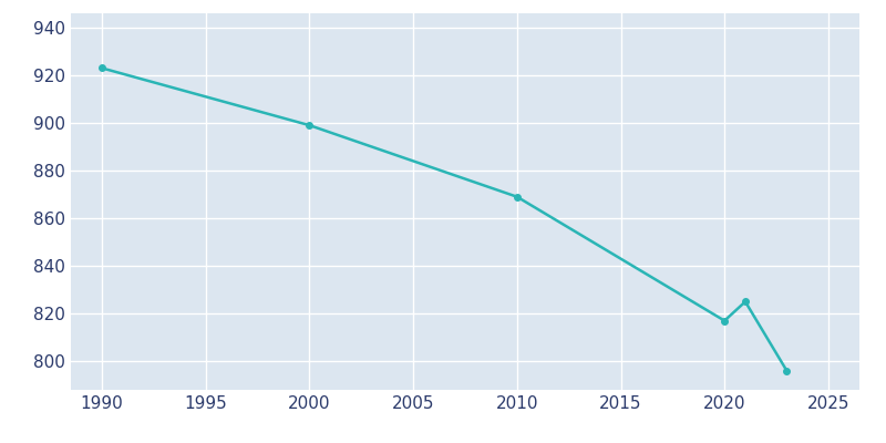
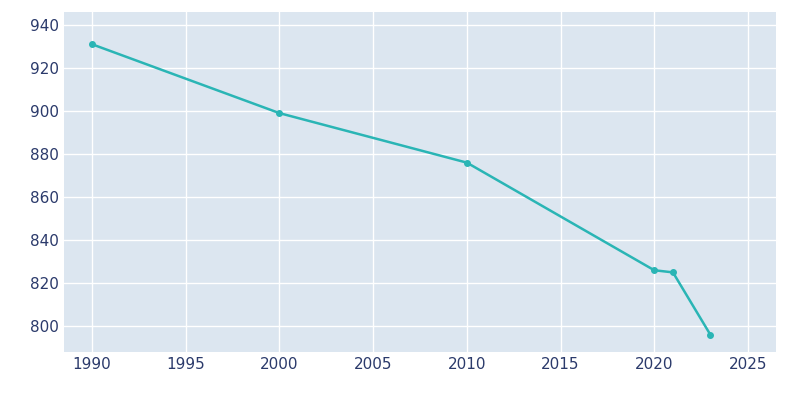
1990: 923 -> 931
2010: 869 -> 876
2020: 817 -> 826
